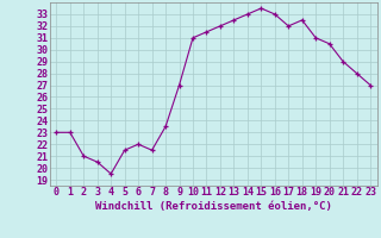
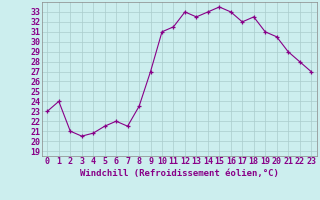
1: 23.0 -> 24.0
4: 19.5 -> 20.8
12: 32.0 -> 33.0
